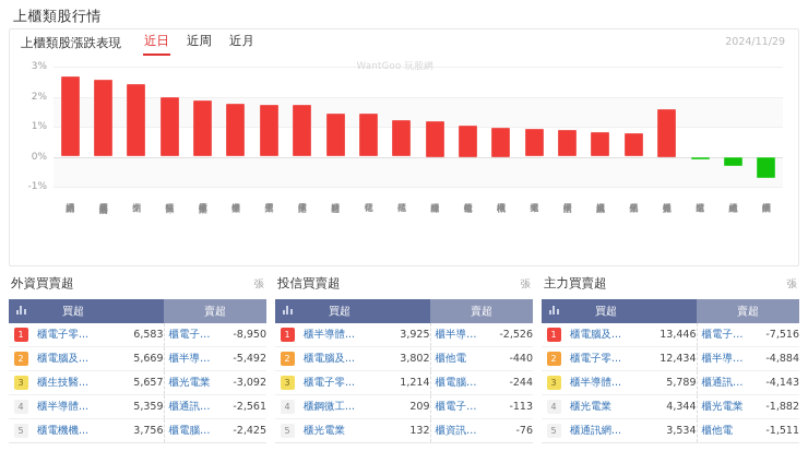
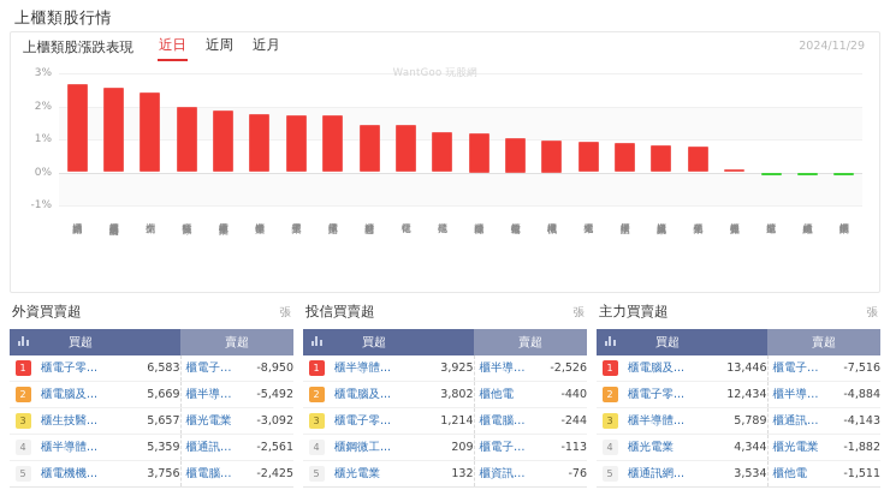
櫃觀光餐旅: 1.6% -> 0.1%
櫃紡織纖維: -0.3% -> -0.1%
櫃鋼鐵工業: -0.7% -> -0.1%
